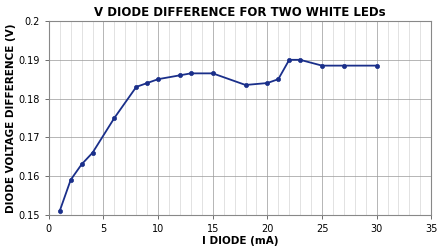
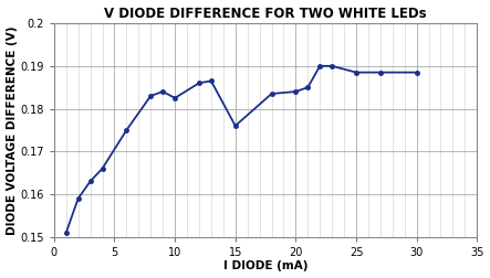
10: 0.1850 -> 0.1825
15: 0.1865 -> 0.1760
